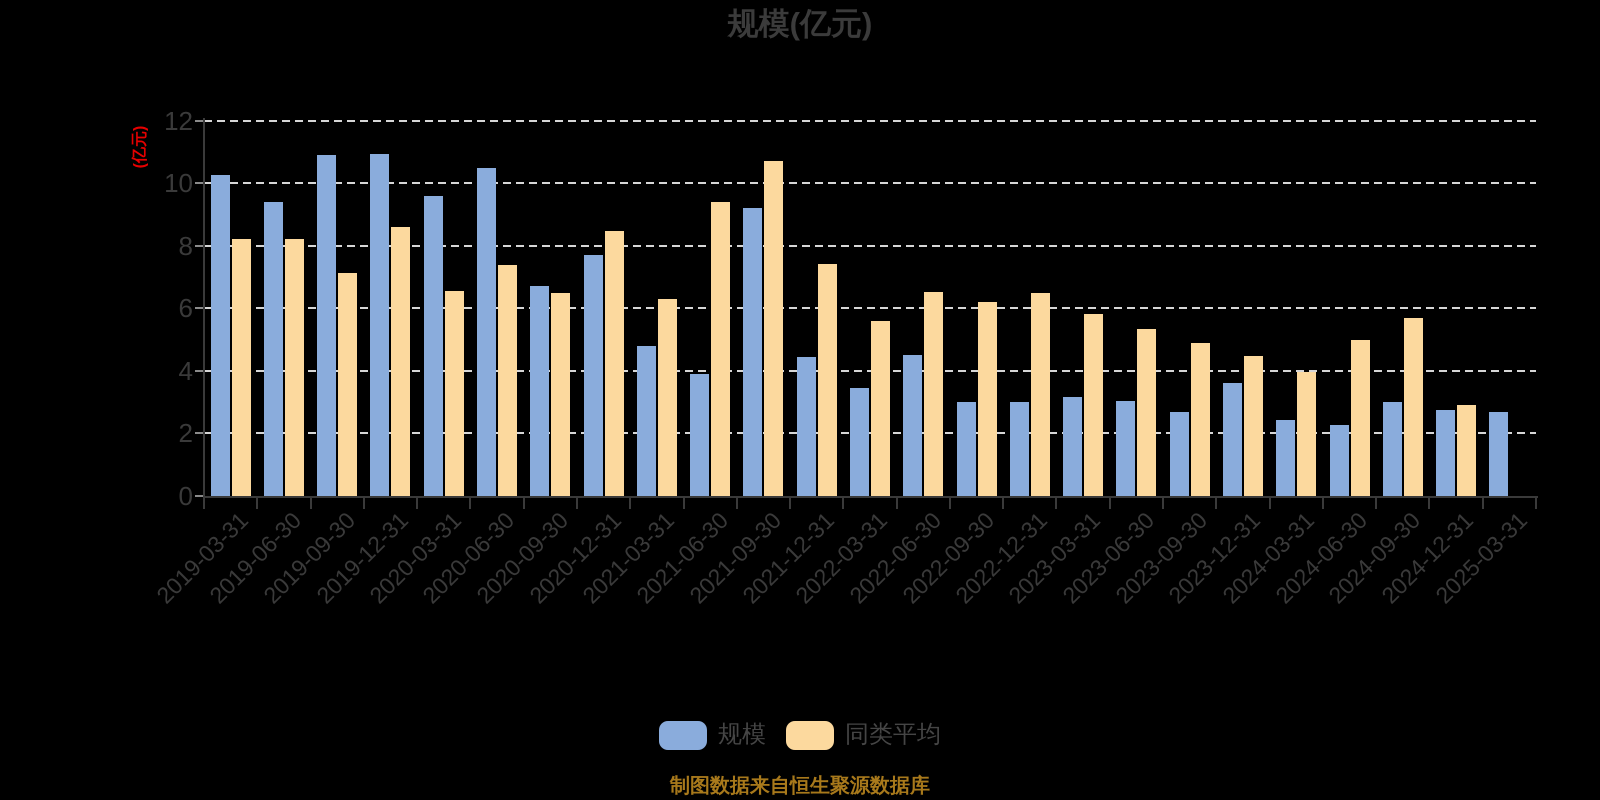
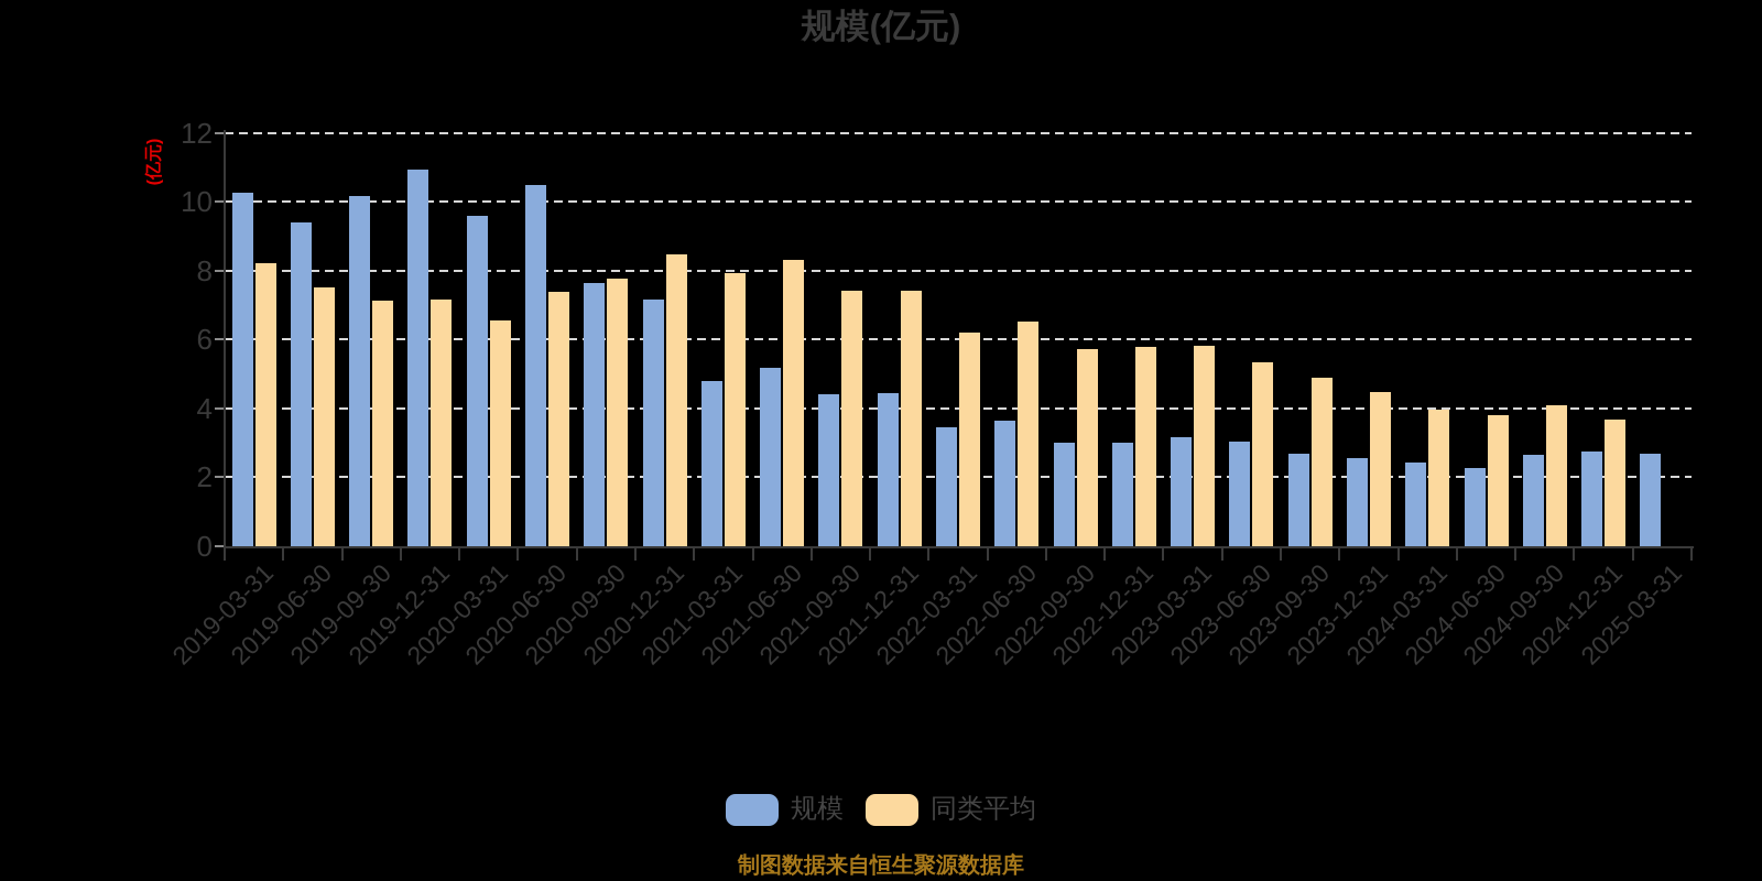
同类平均/2019-06-30: 8.2 -> 7.5
规模/2019-09-30: 10.9 -> 10.2
同类平均/2019-12-31: 8.6 -> 7.2
规模/2020-09-30: 6.7 -> 7.6
同类平均/2020-09-30: 6.5 -> 7.8
规模/2020-12-31: 7.7 -> 7.2
同类平均/2021-03-31: 6.3 -> 7.9
规模/2021-06-30: 3.9 -> 5.2
同类平均/2021-06-30: 9.4 -> 8.3
规模/2021-09-30: 9.2 -> 4.4
同类平均/2021-09-30: 10.7 -> 7.4
同类平均/2022-03-31: 5.6 -> 6.2
规模/2022-06-30: 4.5 -> 3.6
同类平均/2022-09-30: 6.2 -> 5.7
同类平均/2022-12-31: 6.5 -> 5.8
规模/2023-12-31: 3.6 -> 2.6
同类平均/2024-06-30: 5.0 -> 3.8
规模/2024-09-30: 3.0 -> 2.6
同类平均/2024-09-30: 5.7 -> 4.1
同类平均/2024-12-31: 2.9 -> 3.7
